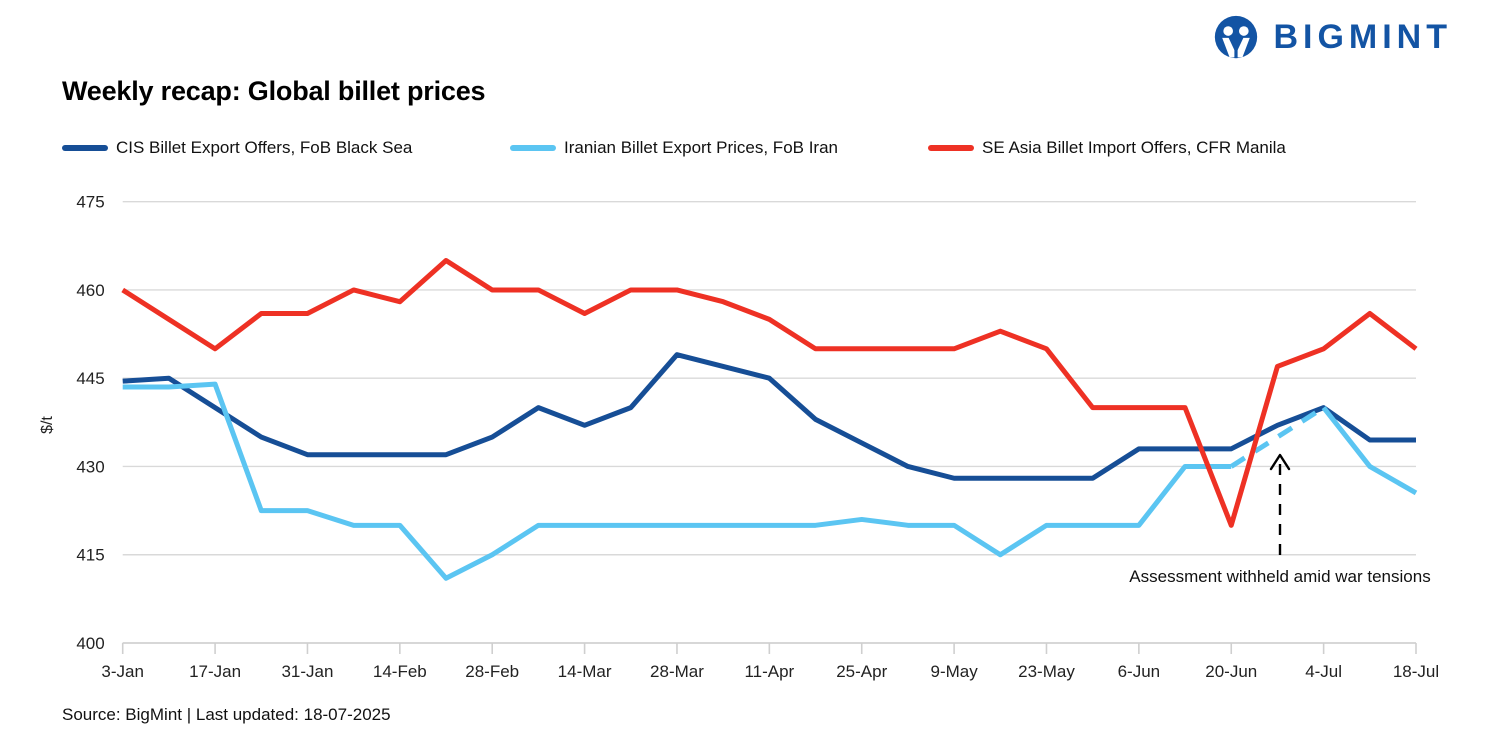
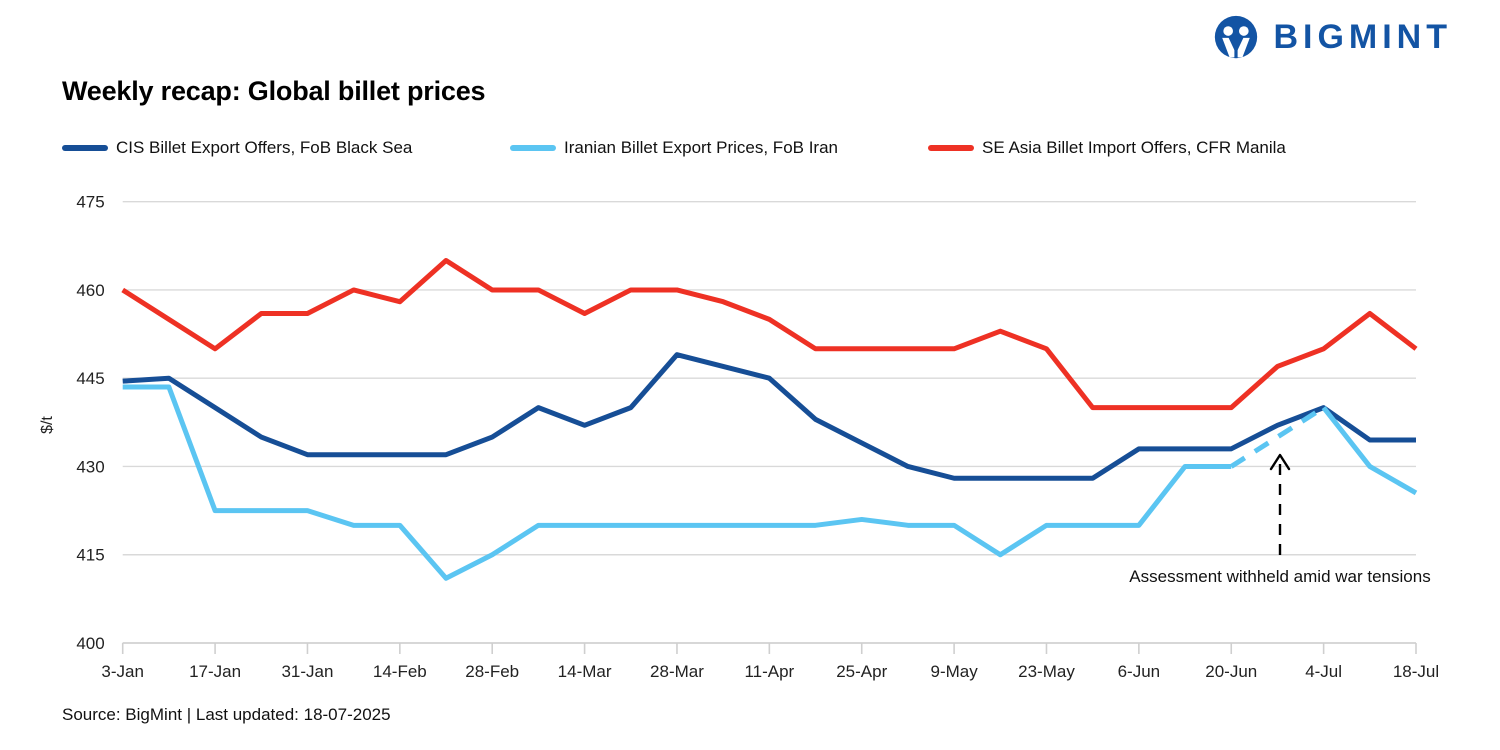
Iranian Billet Export Prices, FoB Iran/17-Jan: 444 -> 422
SE Asia Billet Import Offers, CFR Manila/20-Jun: 420 -> 440
